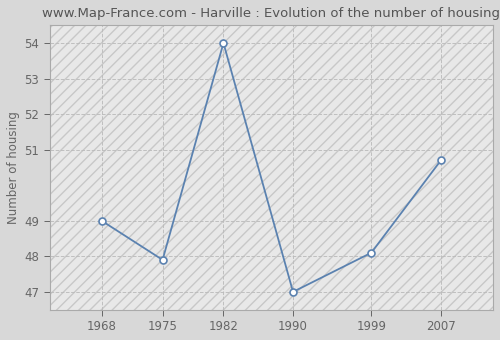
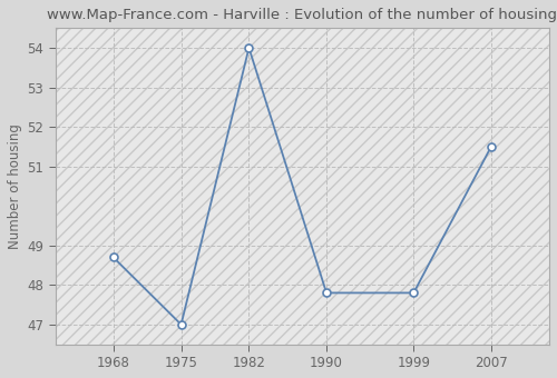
1968: 49.0 -> 48.7
1975: 47.9 -> 47.0
1990: 47.0 -> 47.8
1999: 48.1 -> 47.8
2007: 50.7 -> 51.5
